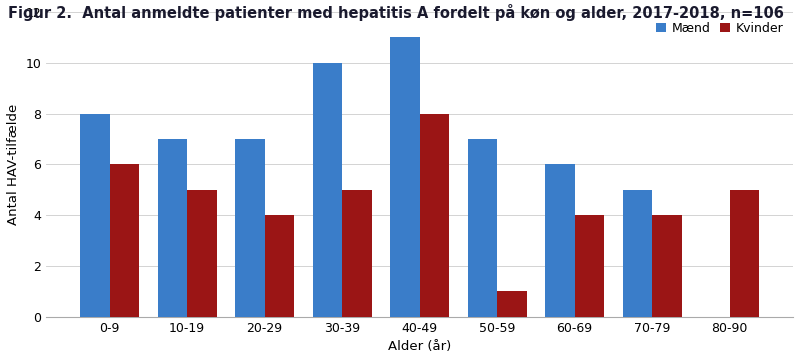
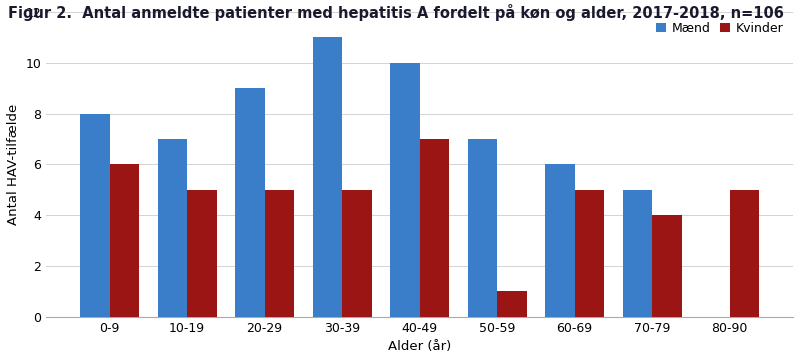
Mænd/20-29: 7 -> 9
Kvinder/20-29: 4 -> 5
Mænd/30-39: 10 -> 11
Mænd/40-49: 11 -> 10
Kvinder/40-49: 8 -> 7
Kvinder/60-69: 4 -> 5
